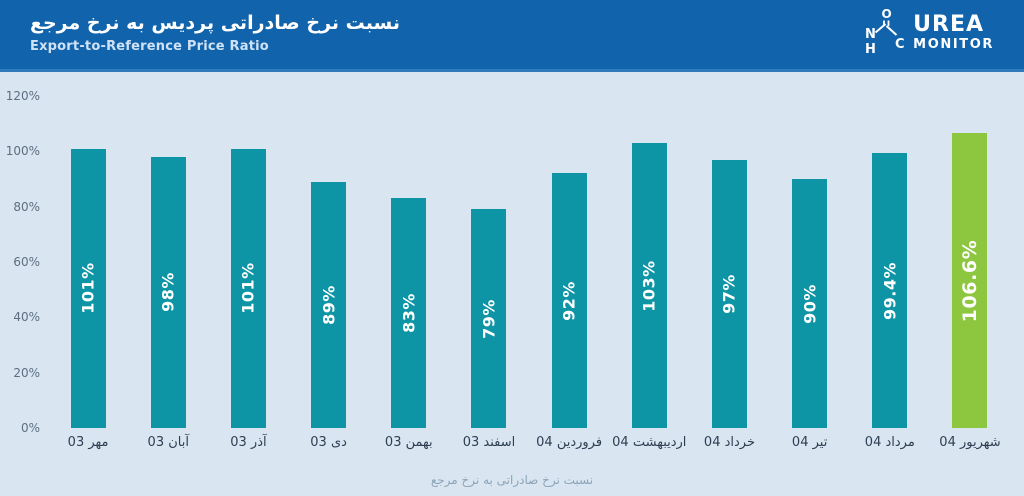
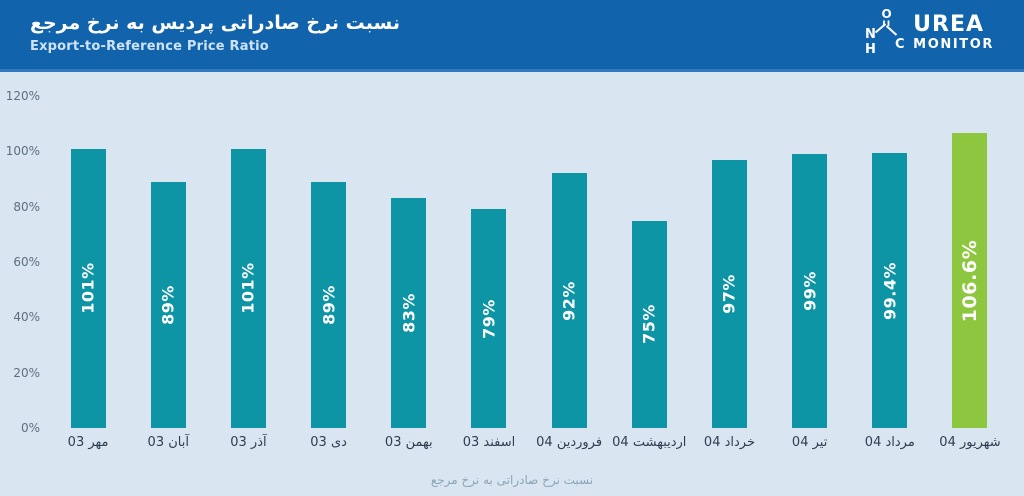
آبان 03: 98% -> 89%
اردیبهشت 04: 103% -> 75%
تیر 04: 90% -> 99%
